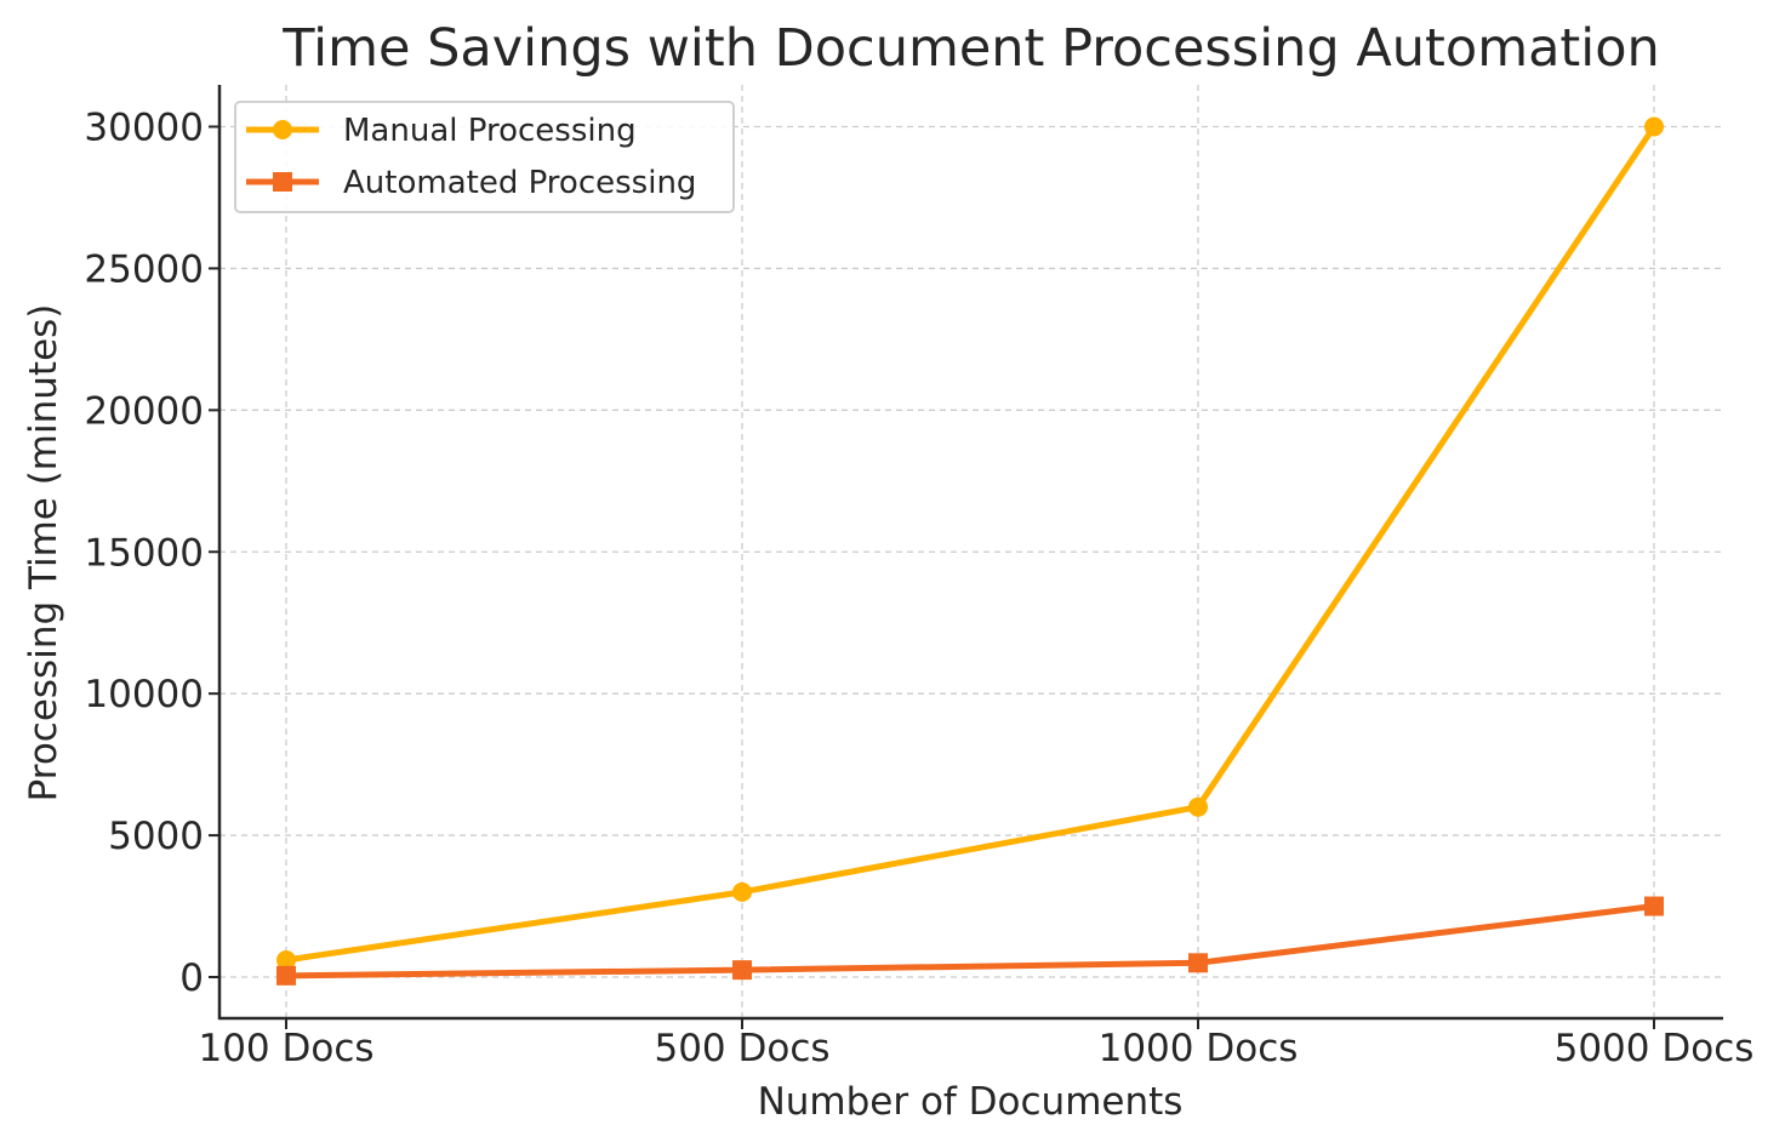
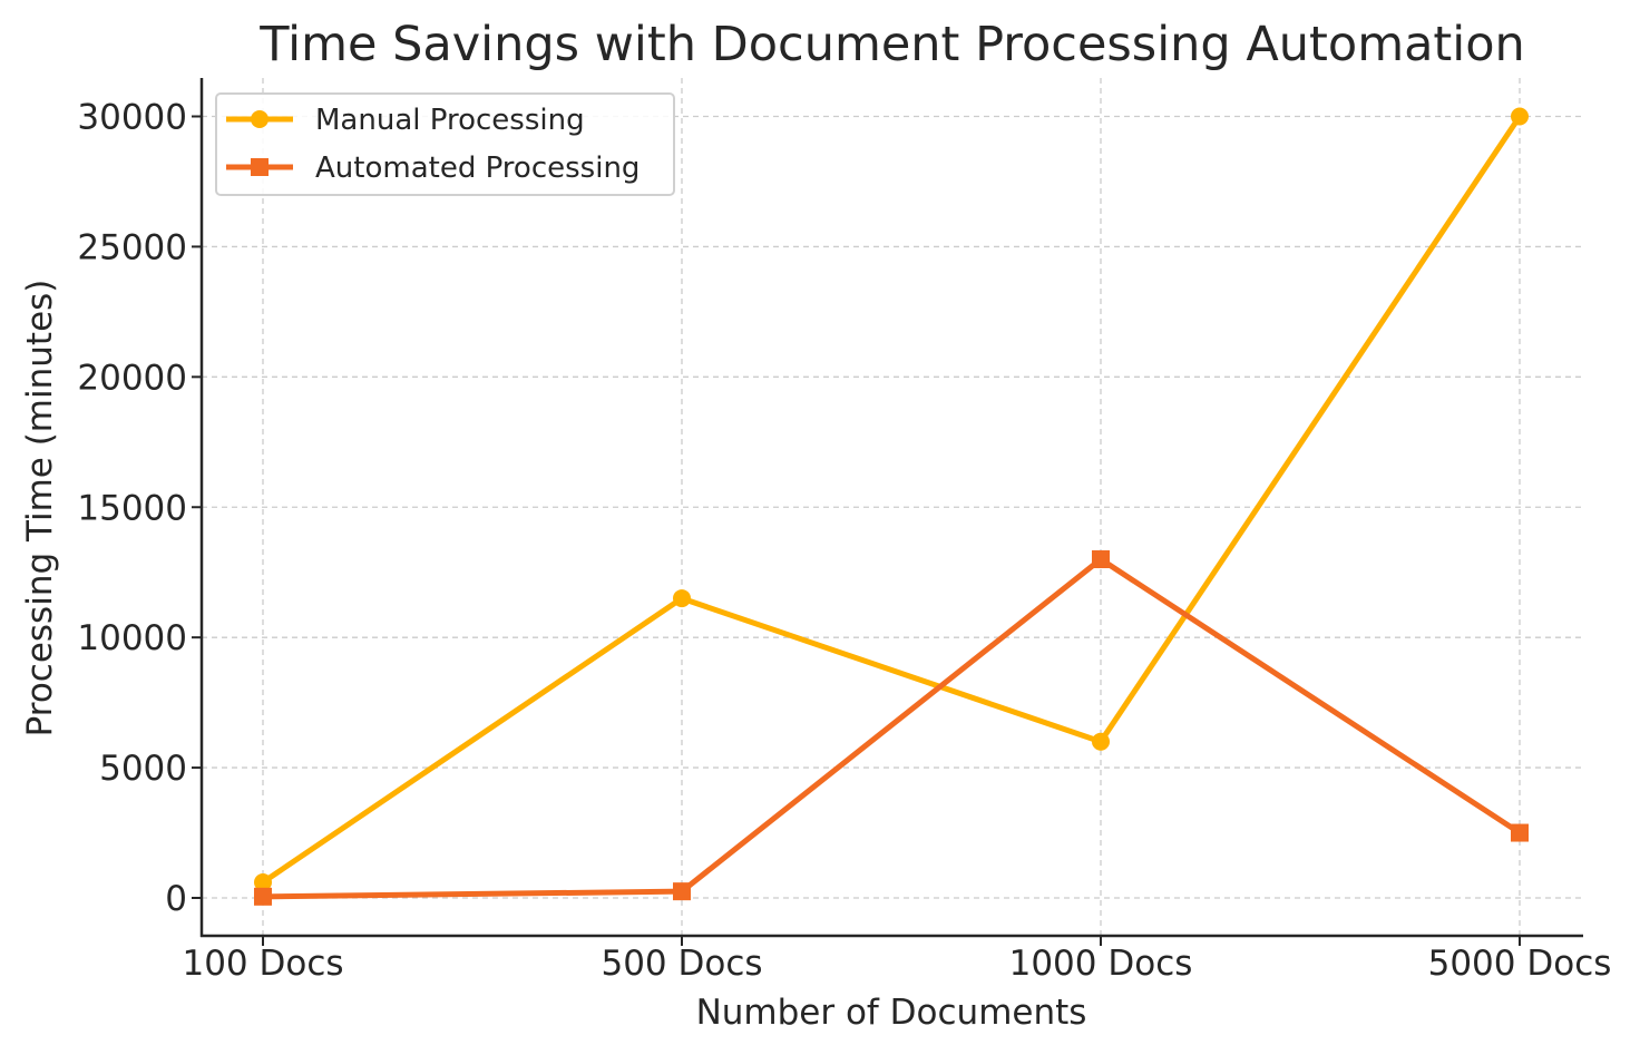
Manual Processing/500 Docs: 3000 -> 11500
Automated Processing/1000 Docs: 500 -> 13000
